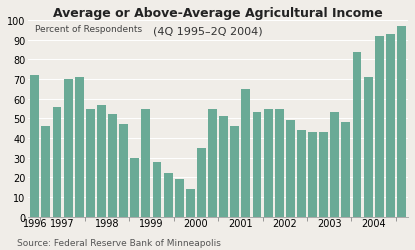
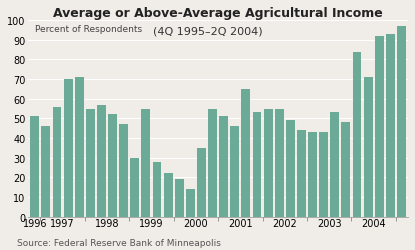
1996: 72 -> 51
